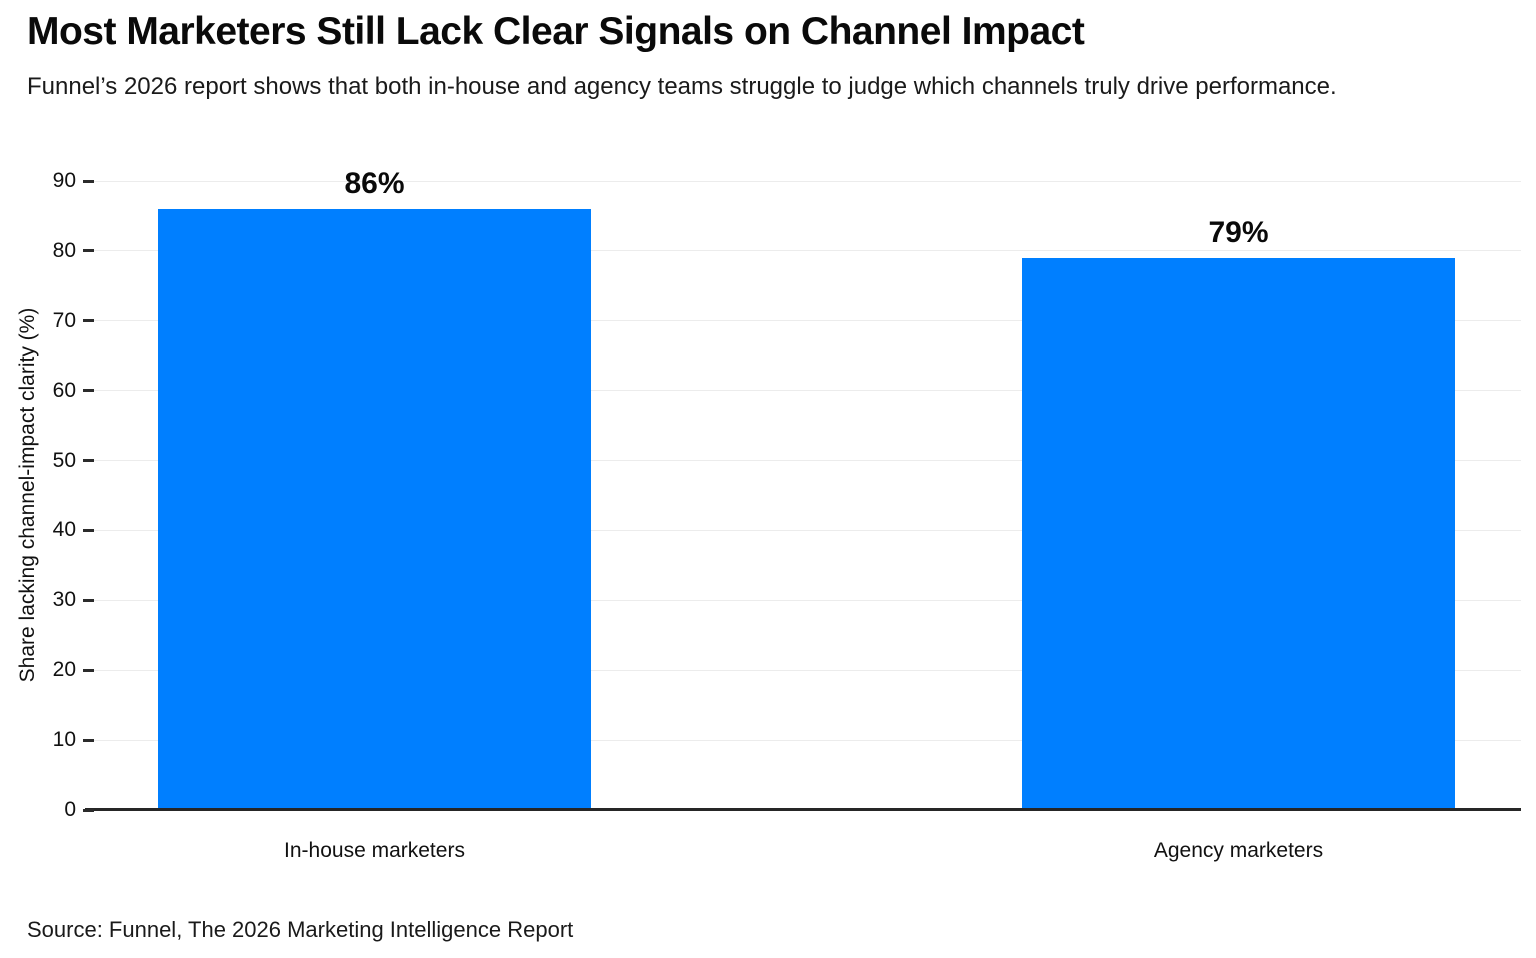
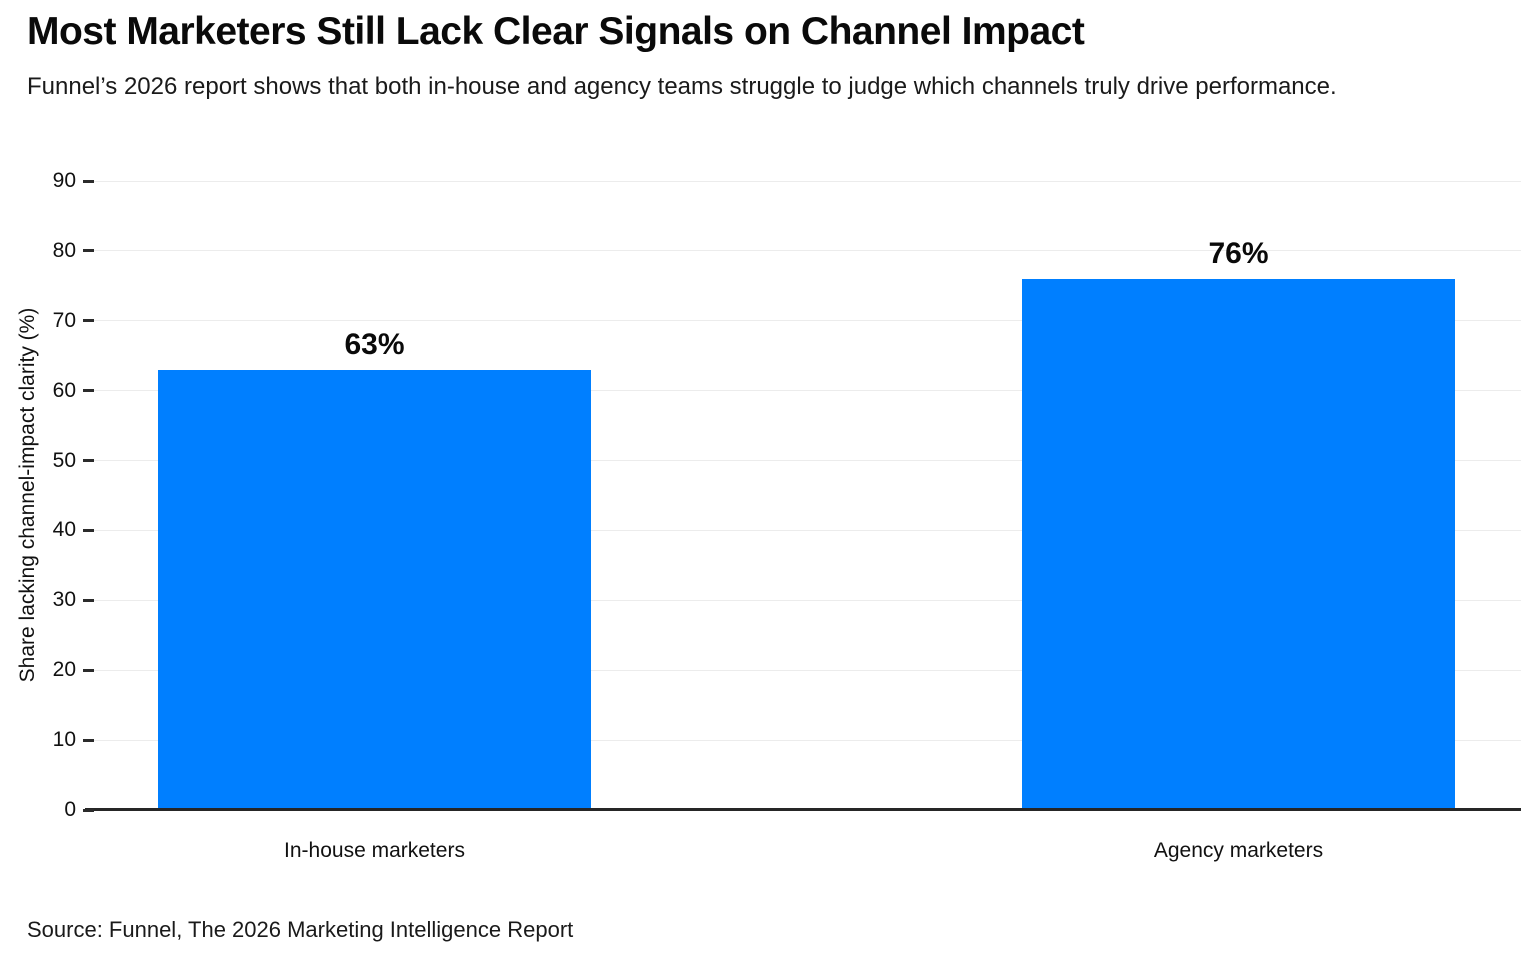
In-house marketers: 86% -> 63%
Agency marketers: 79% -> 76%
